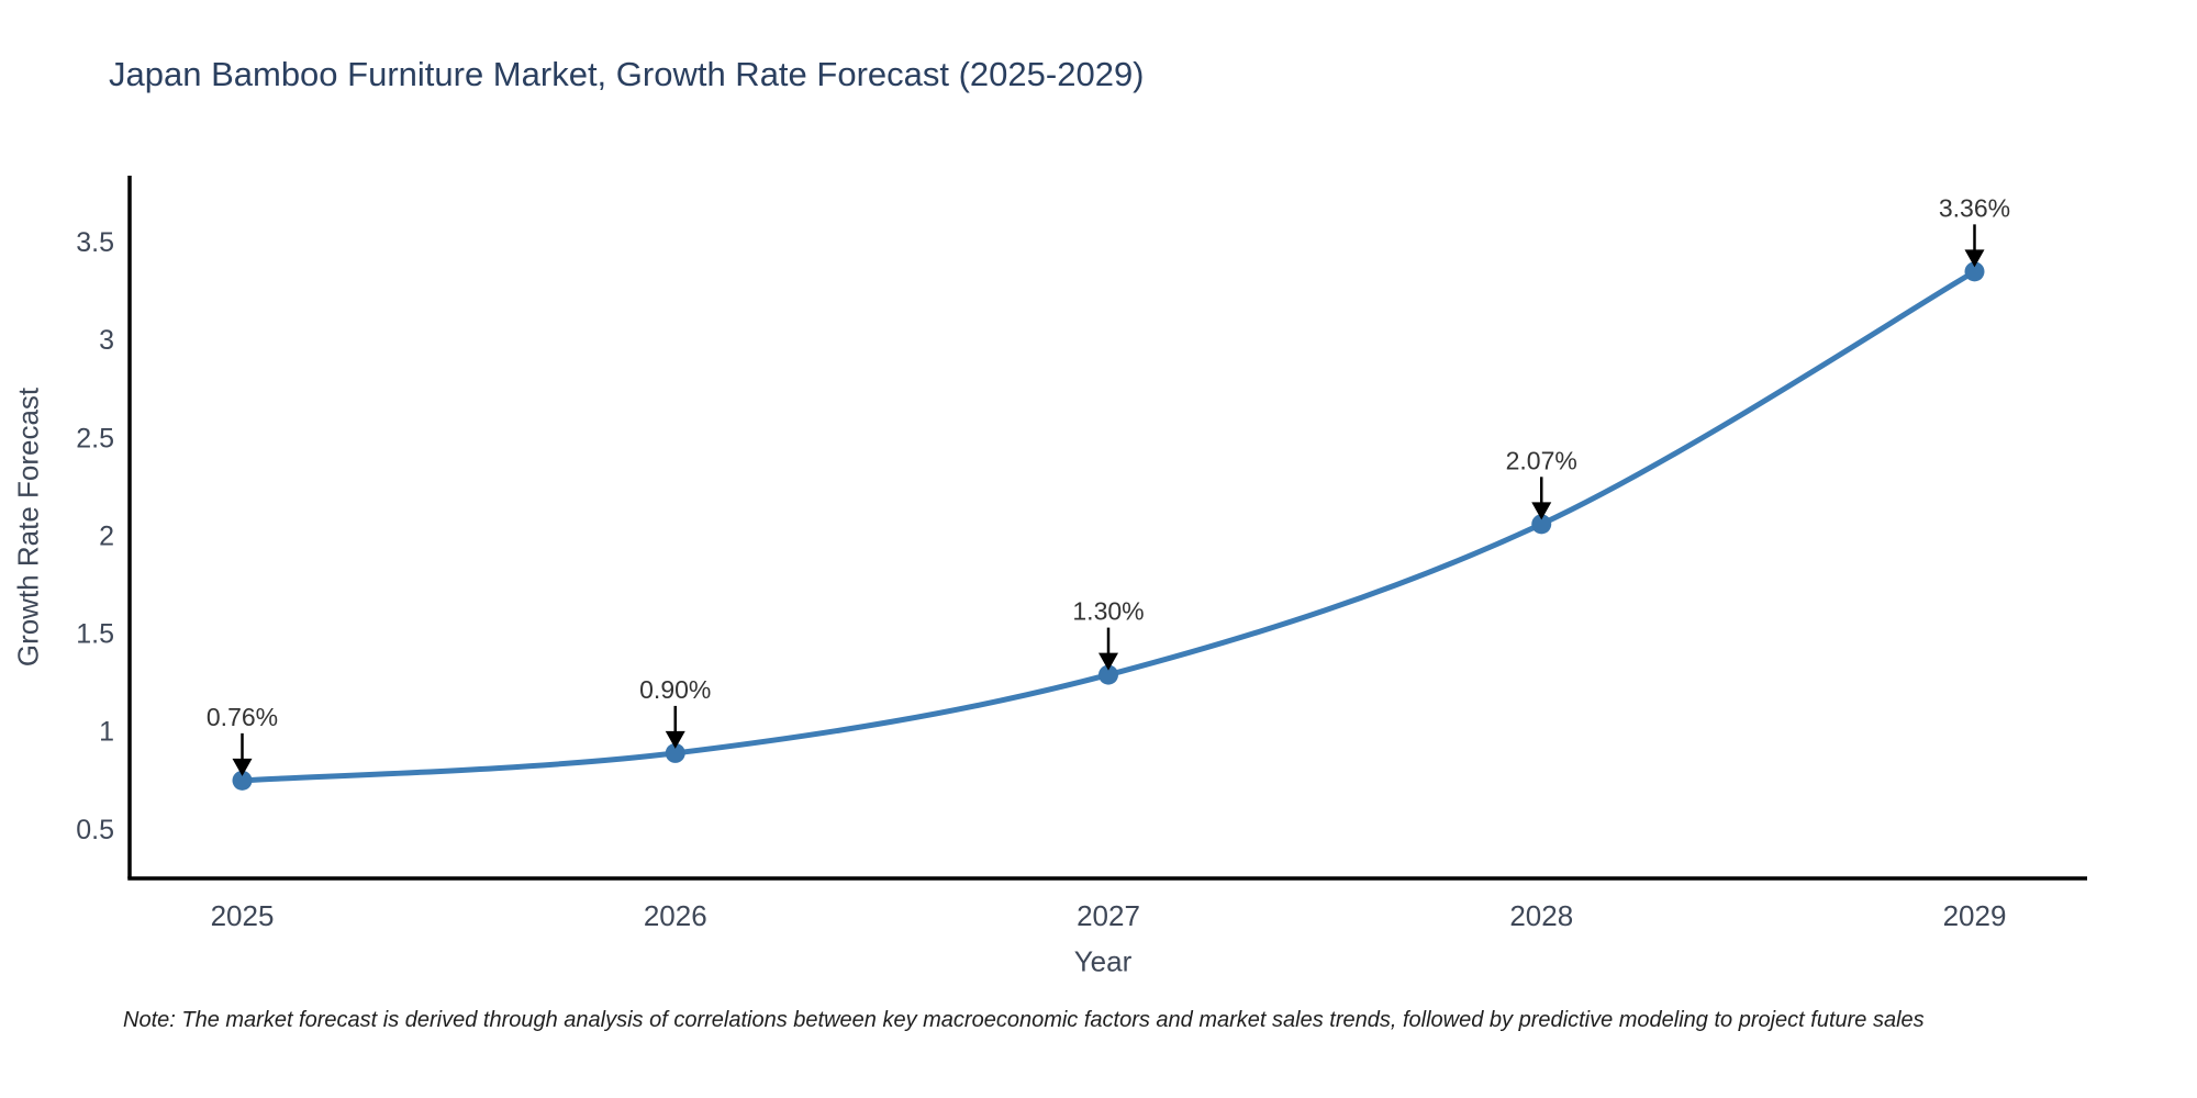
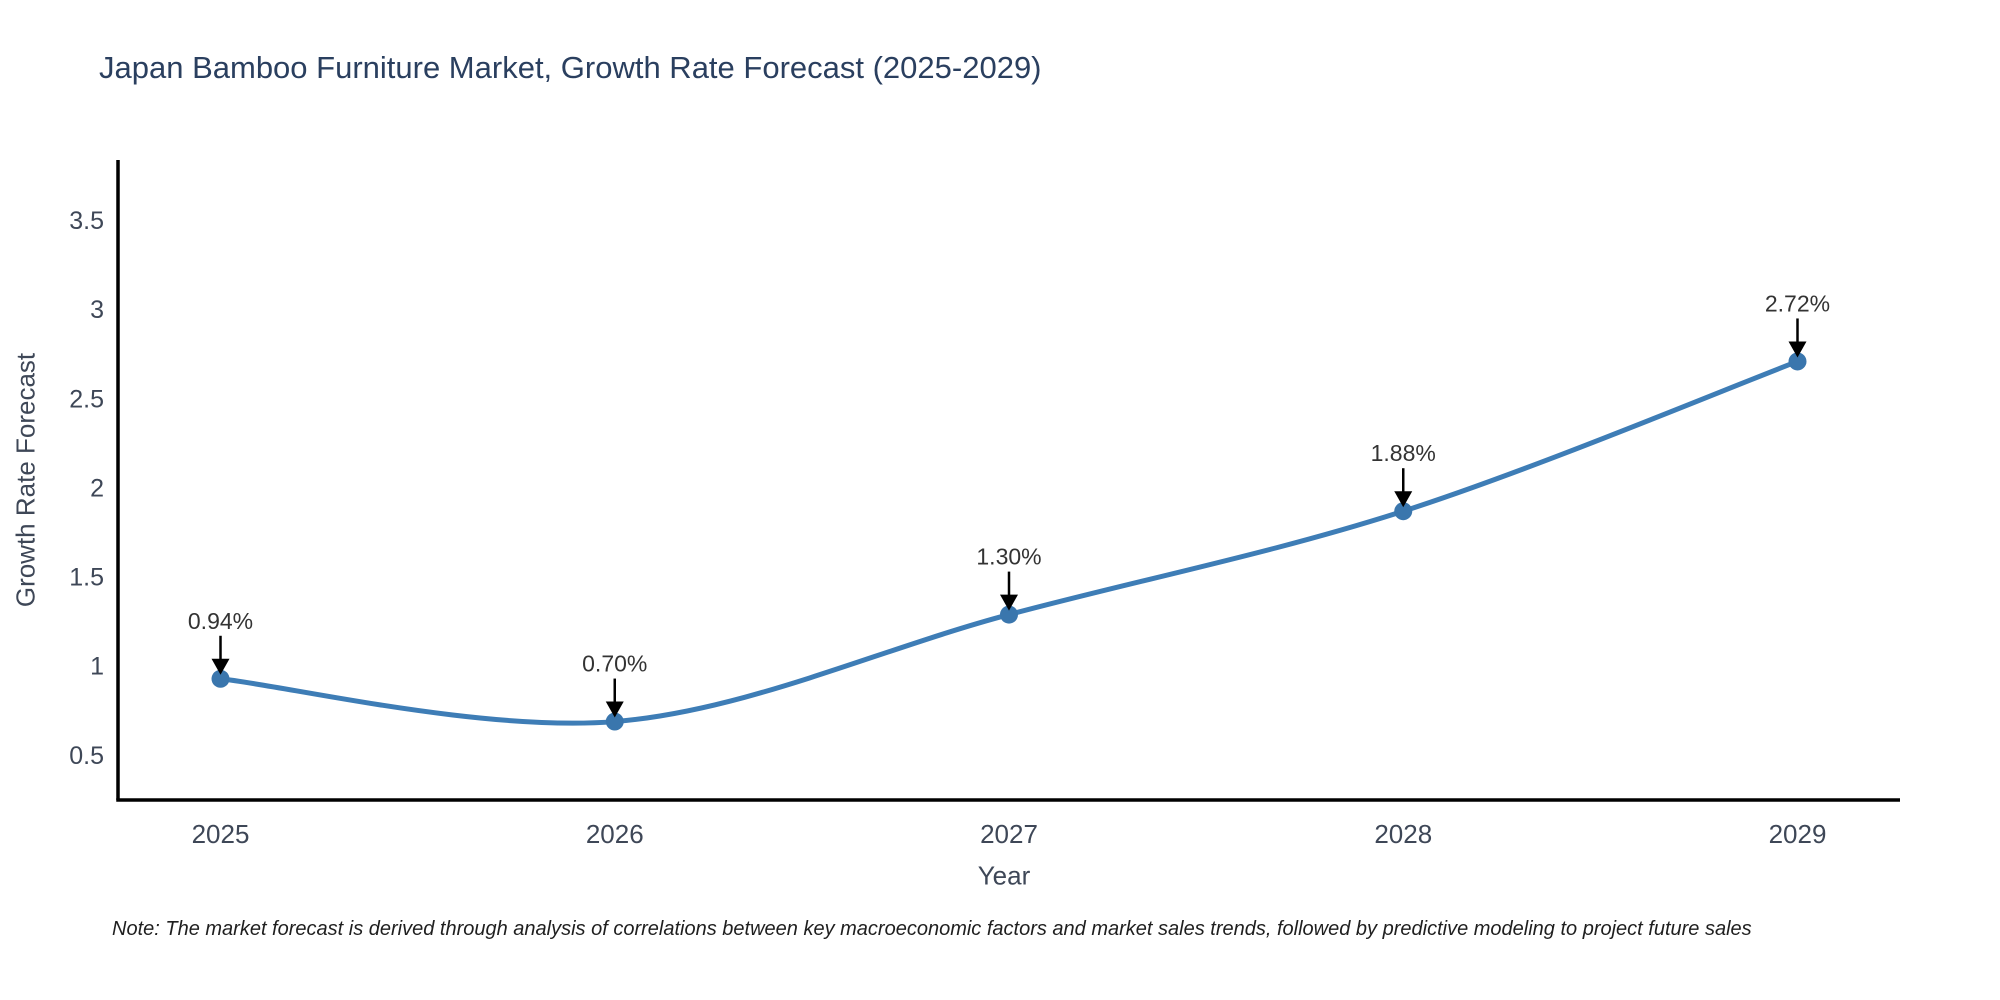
2025: 0.76% -> 0.94%
2026: 0.90% -> 0.70%
2028: 2.07% -> 1.88%
2029: 3.36% -> 2.72%
